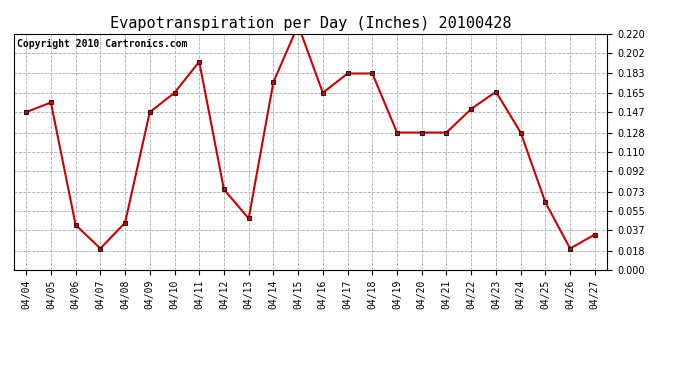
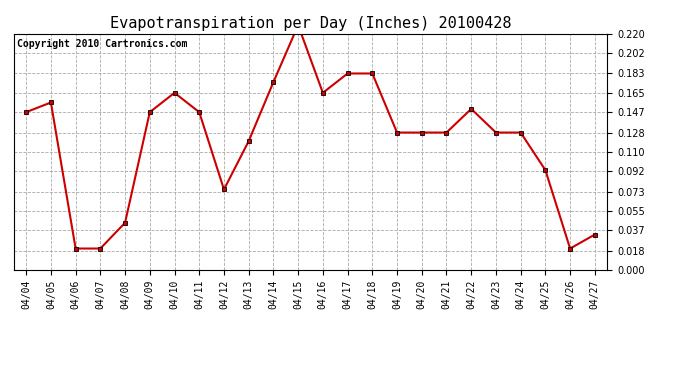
04/06: 0.042 -> 0.020
04/11: 0.194 -> 0.147
04/13: 0.048 -> 0.120
04/23: 0.166 -> 0.128
04/25: 0.063 -> 0.093
